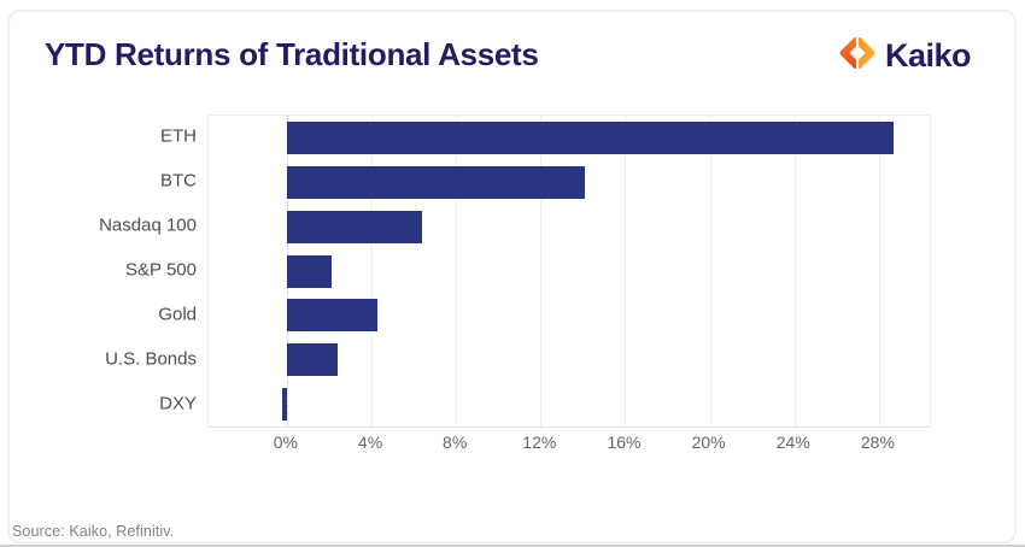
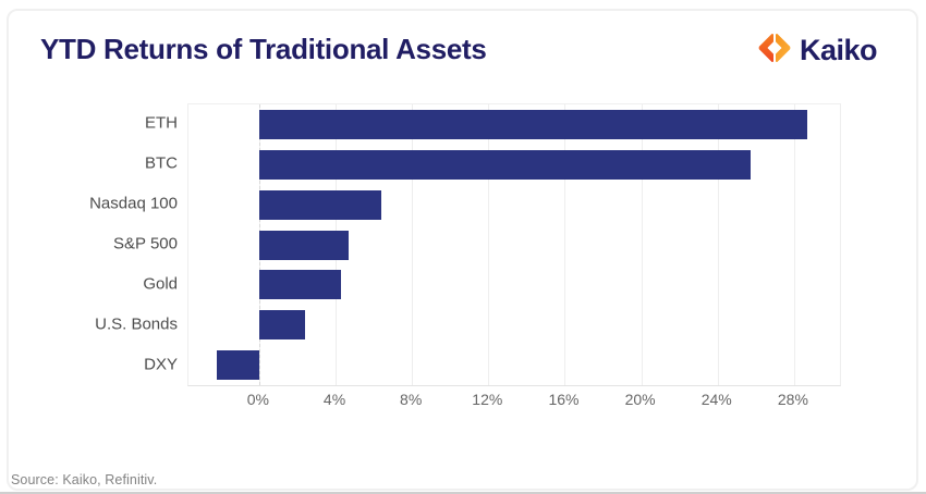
BTC: 14.1% -> 25.7%
S&P 500: 2.1% -> 4.7%
DXY: -0.2% -> -2.2%
